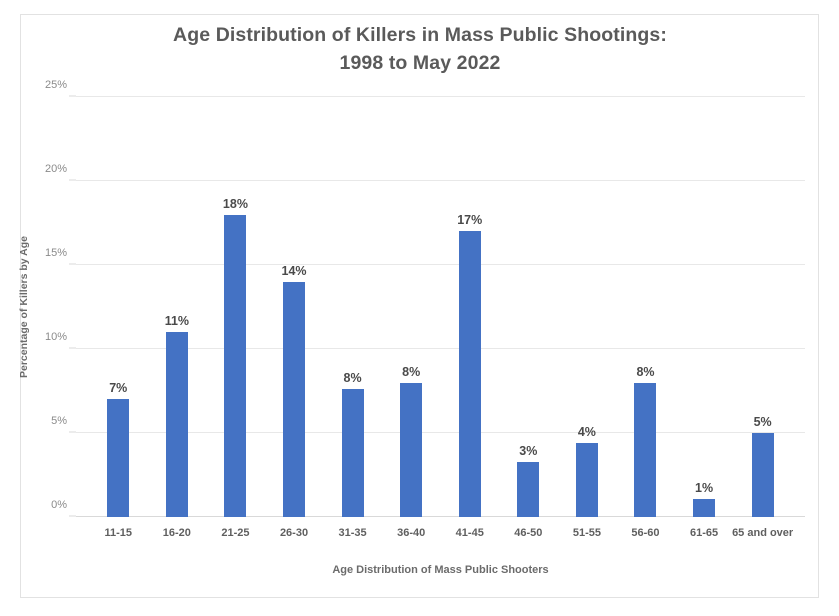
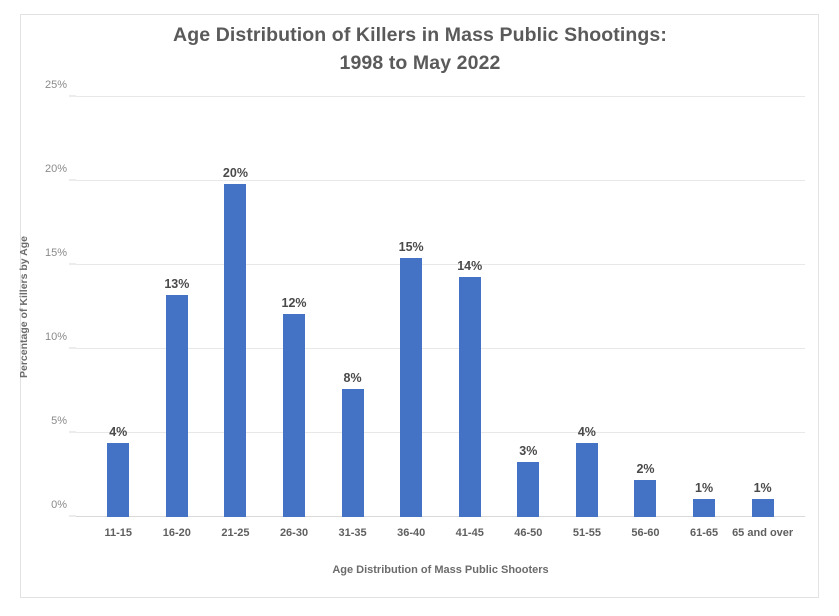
11-15: 7% -> 4%
16-20: 11% -> 13%
21-25: 18% -> 20%
26-30: 14% -> 12%
36-40: 8% -> 15%
41-45: 17% -> 14%
56-60: 8% -> 2%
65 and over: 5% -> 1%
